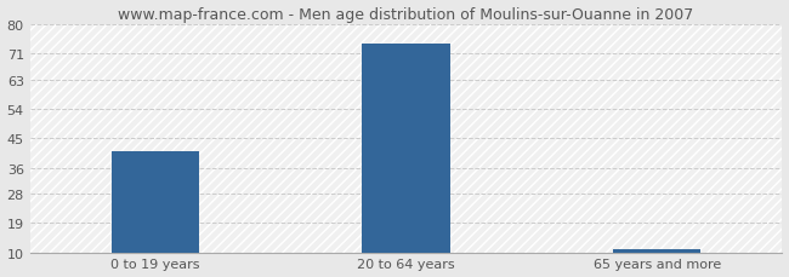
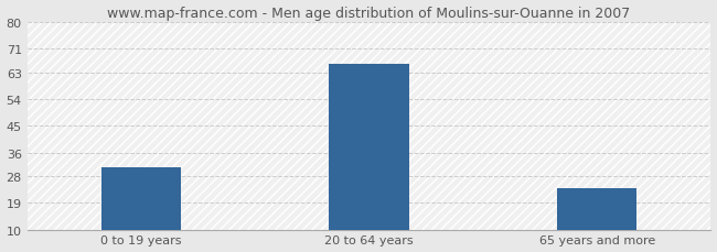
0 to 19 years: 41 -> 31
20 to 64 years: 74 -> 66
65 years and more: 11 -> 24
